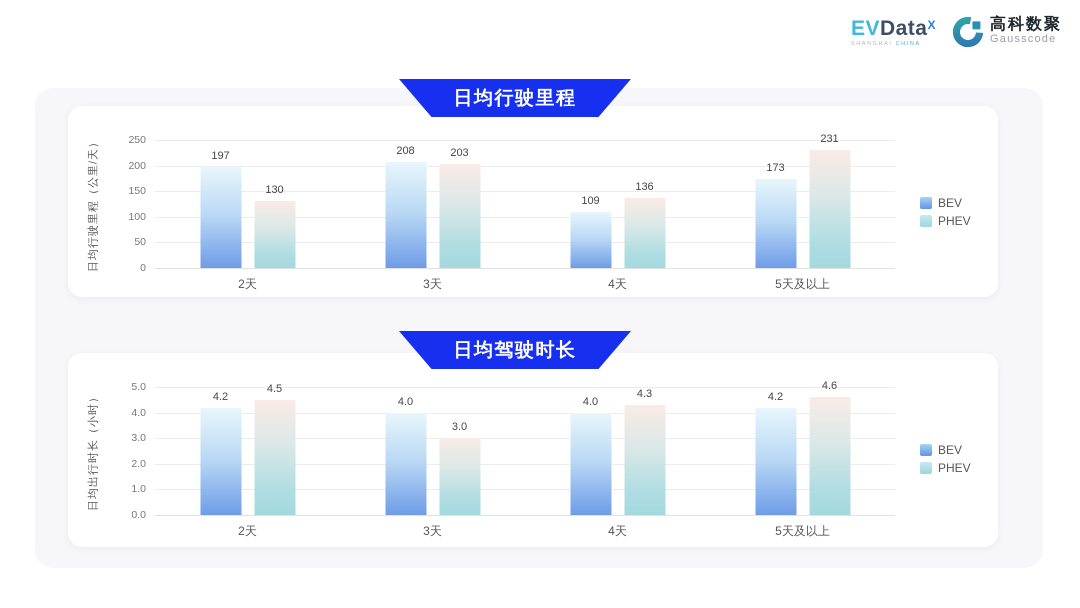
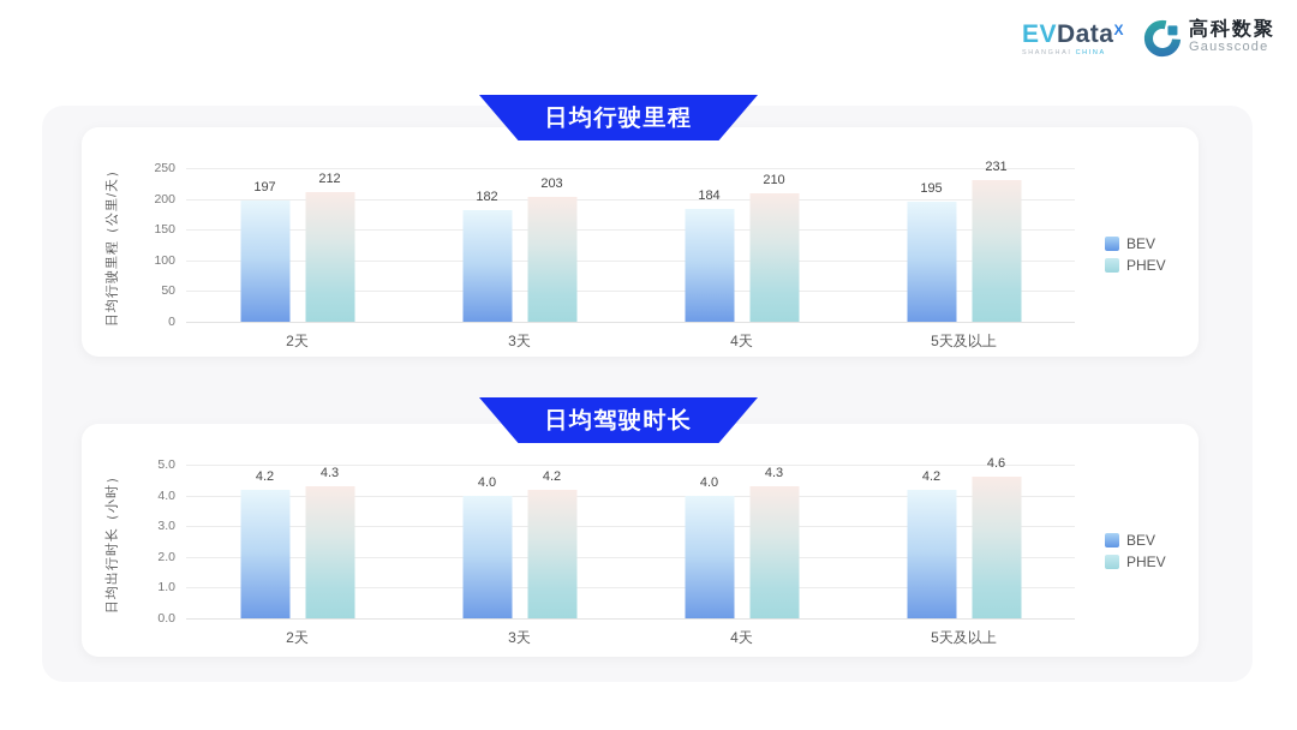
日均行驶里程/PHEV/2天: 130 -> 212
日均行驶里程/BEV/3天: 208 -> 182
日均行驶里程/BEV/4天: 109 -> 184
日均行驶里程/PHEV/4天: 136 -> 210
日均行驶里程/BEV/5天及以上: 173 -> 195
日均驾驶时长/PHEV/2天: 4.5 -> 4.3
日均驾驶时长/PHEV/3天: 3.0 -> 4.2
